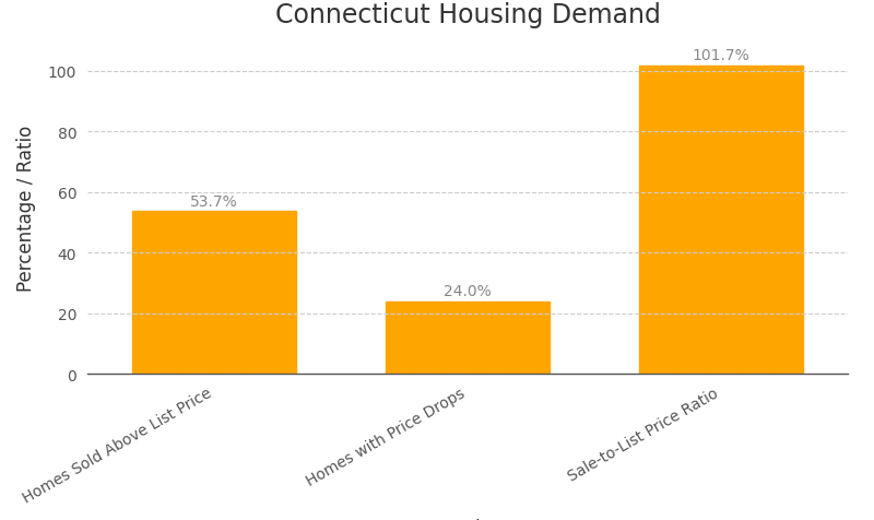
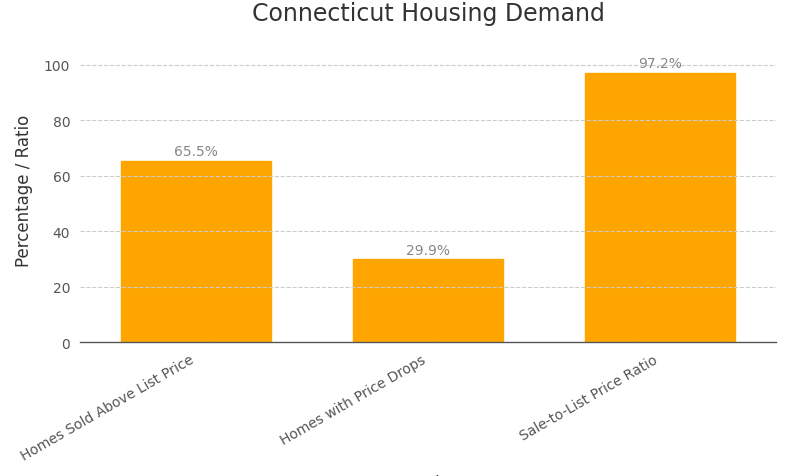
Homes Sold Above List Price: 53.7% -> 65.5%
Homes with Price Drops: 24.0% -> 29.9%
Sale-to-List Price Ratio: 101.7% -> 97.2%
